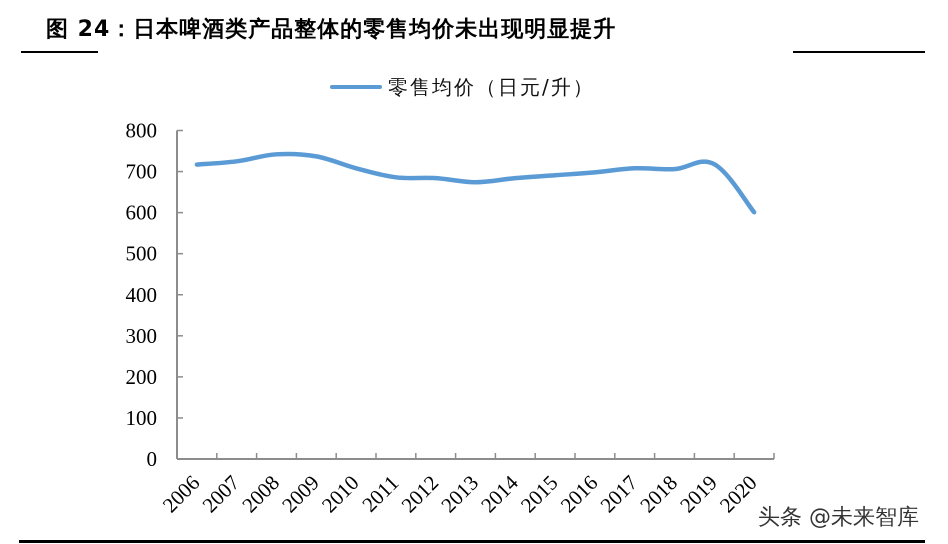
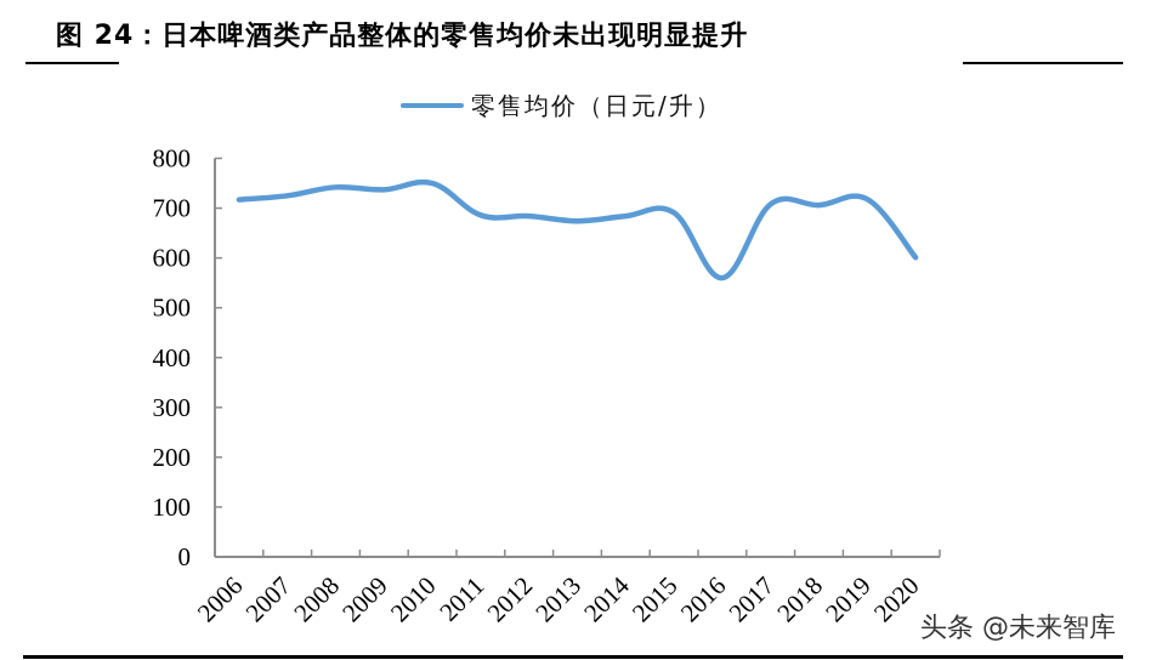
2010: 710 -> 750
2016: 700 -> 560
